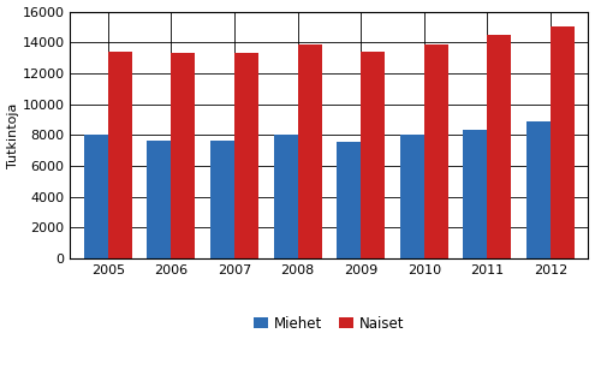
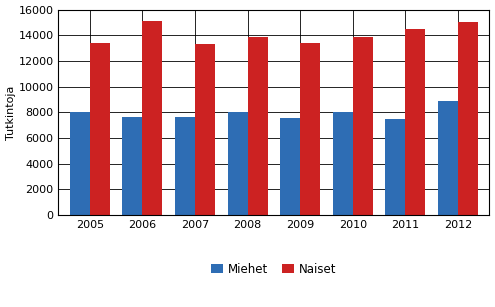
Naiset/2006: 13400 -> 15100
Miehet/2011: 8400 -> 7500
